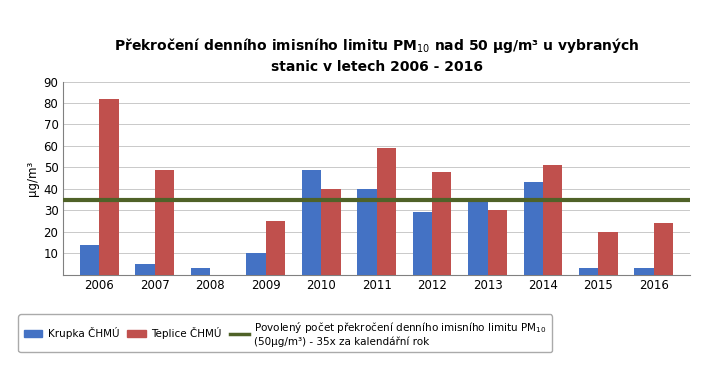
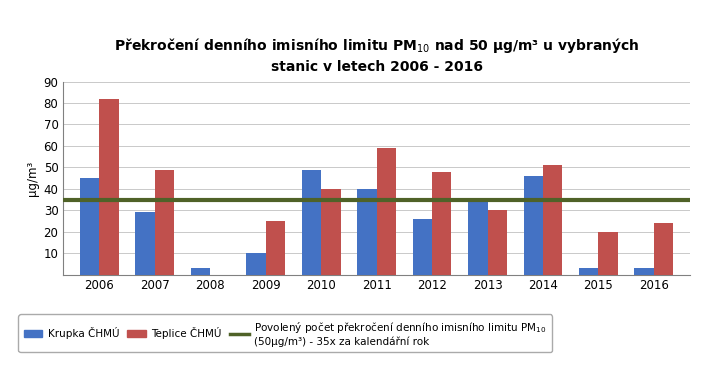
Krupka ČHMÚ/2006: 14 -> 45
Krupka ČHMÚ/2007: 5 -> 29
Krupka ČHMÚ/2012: 29 -> 26
Krupka ČHMÚ/2014: 43 -> 46
